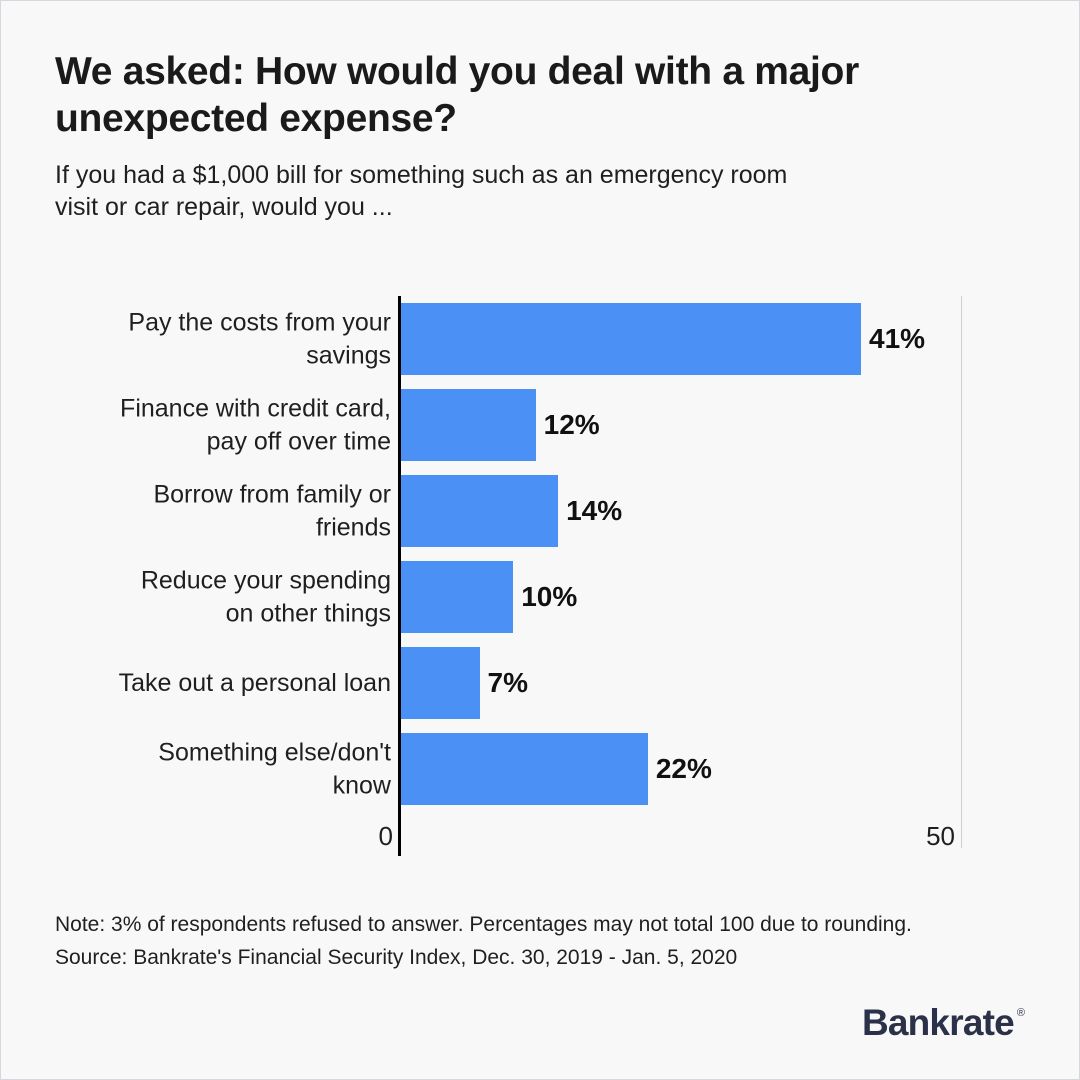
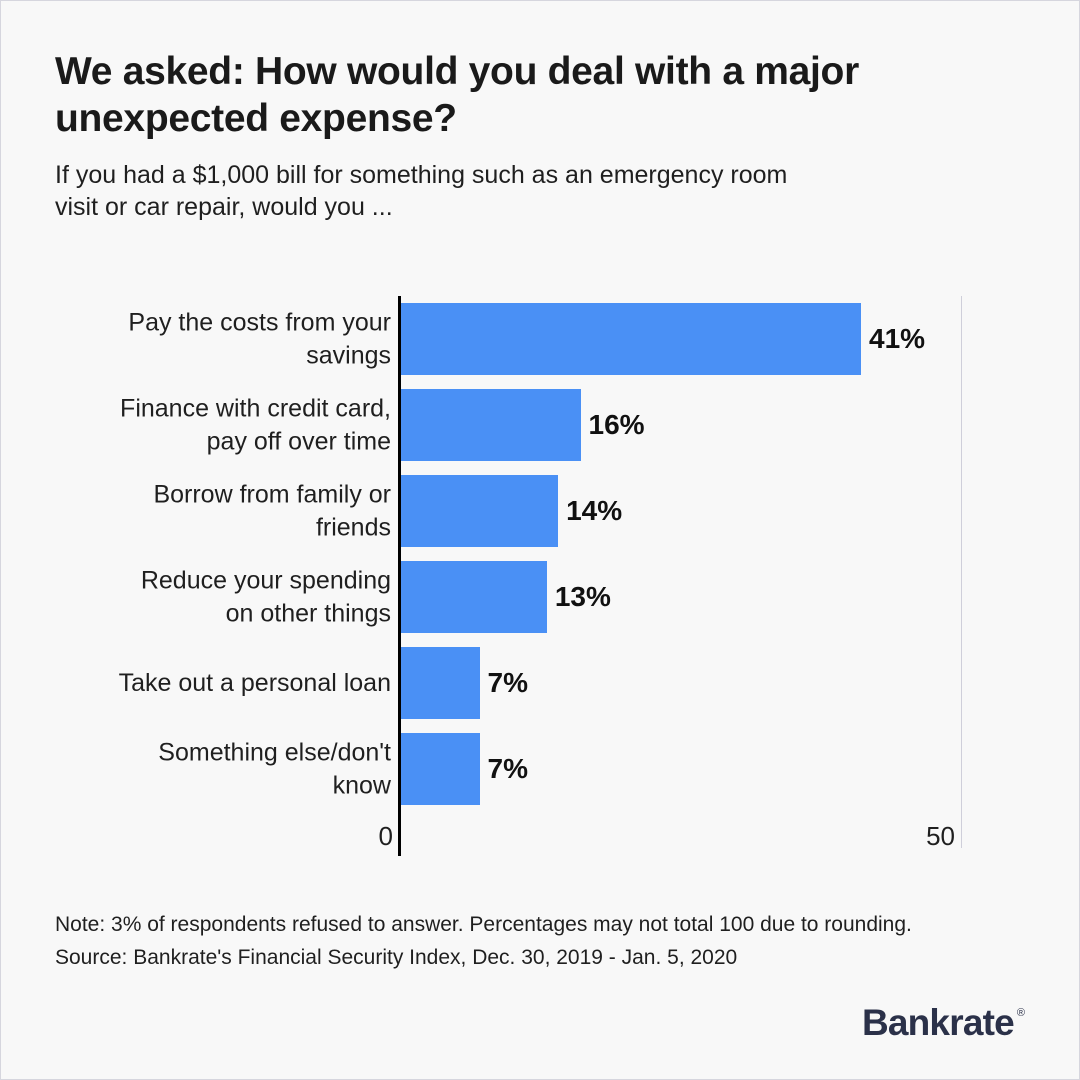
Finance with credit card, pay off over time: 12% -> 16%
Reduce your spending on other things: 10% -> 13%
Something else/don't know: 22% -> 7%
